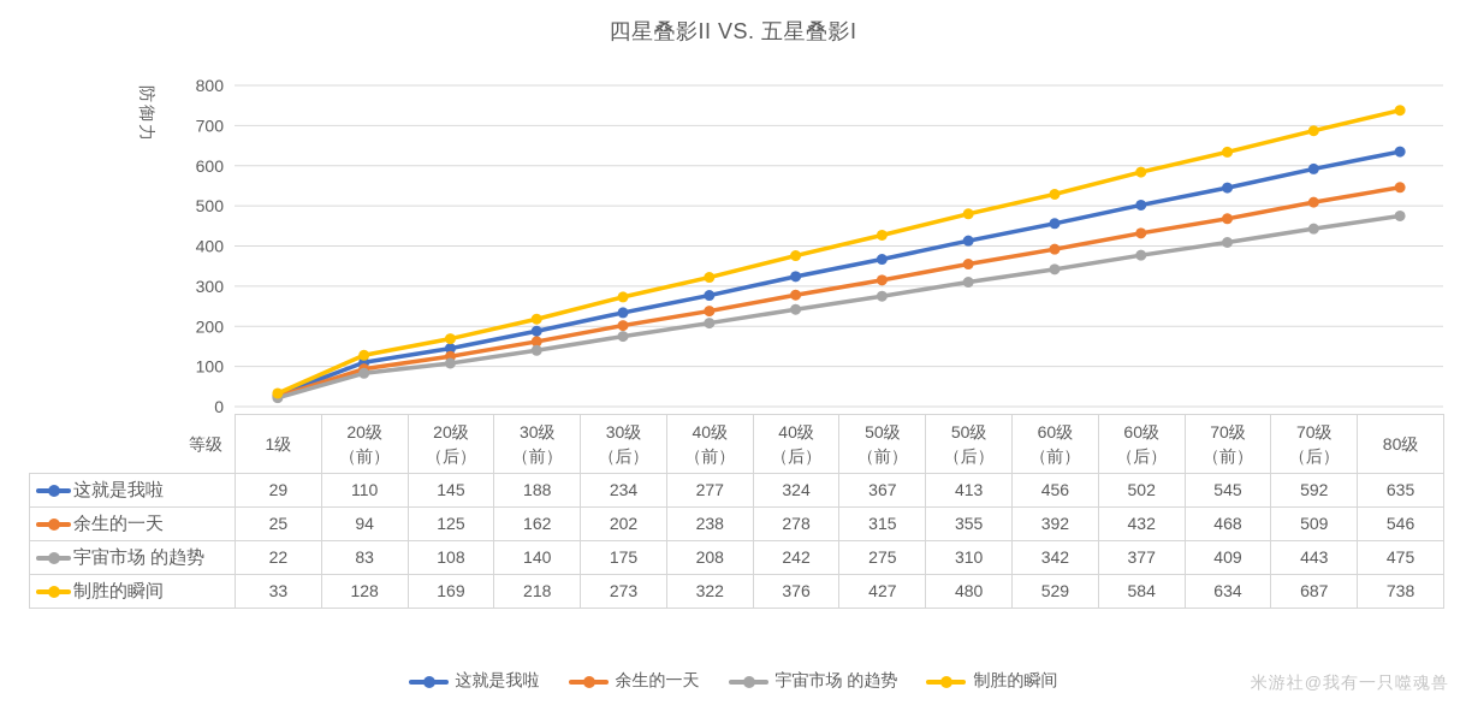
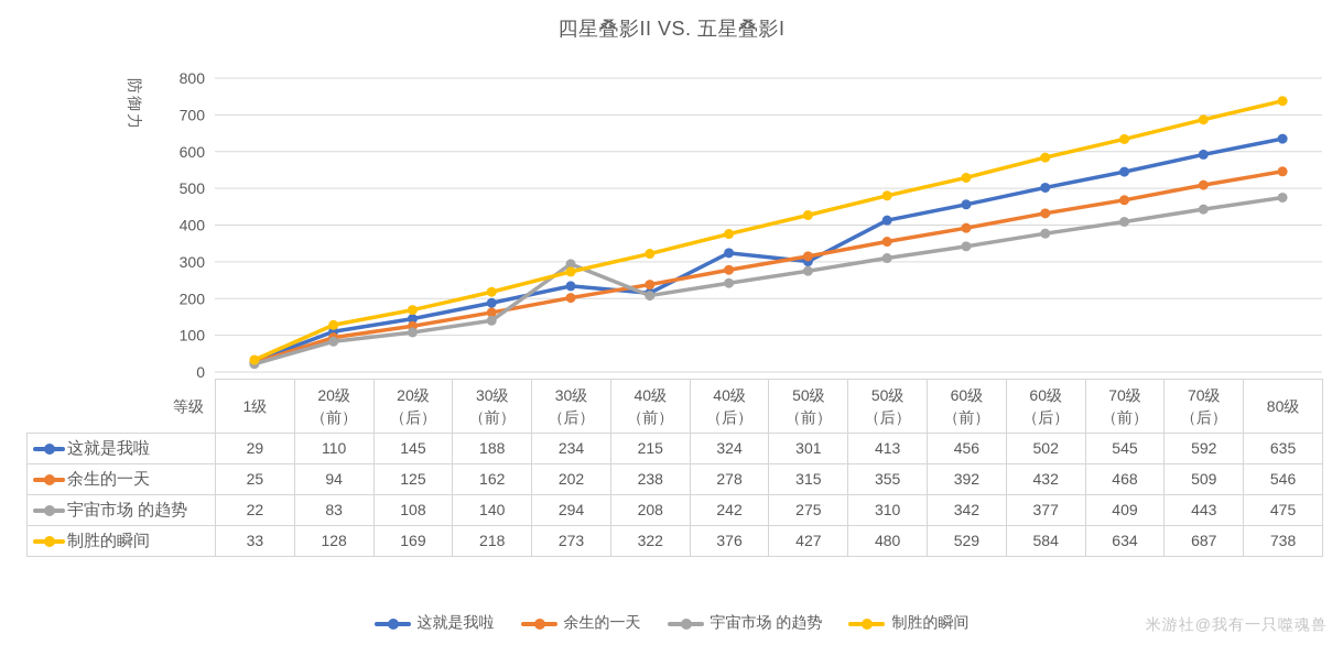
宇宙市场 的趋势/30级 （后）: 175 -> 294
这就是我啦/40级 （前）: 277 -> 215
这就是我啦/50级 （前）: 367 -> 301
